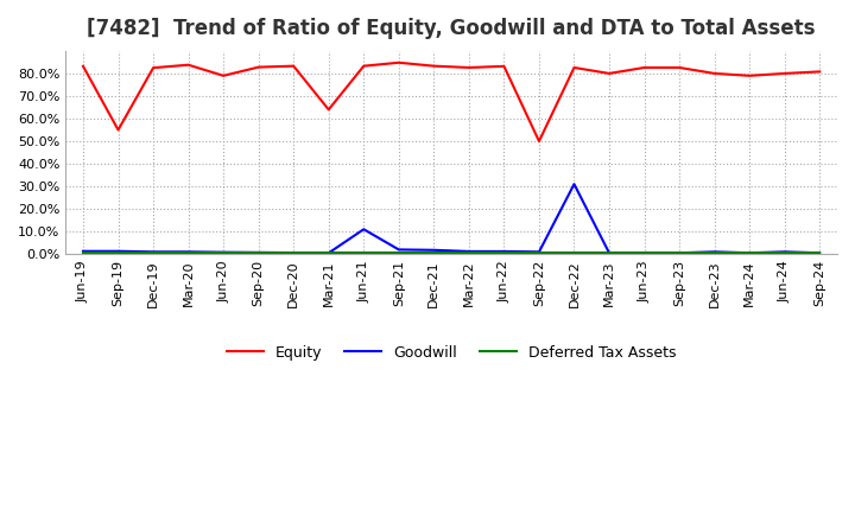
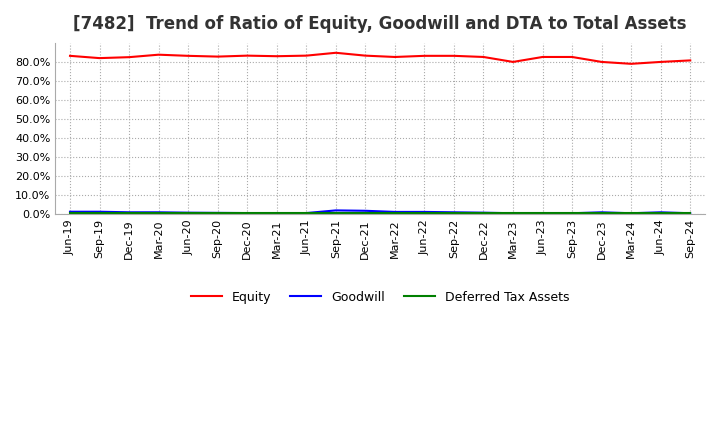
Equity/Sep-19: 55% -> 82%
Equity/Jun-20: 79% -> 83%
Equity/Mar-21: 64% -> 83%
Goodwill/Jun-21: 11% -> 1%
Equity/Sep-22: 50% -> 83%
Goodwill/Dec-22: 31% -> 1%
